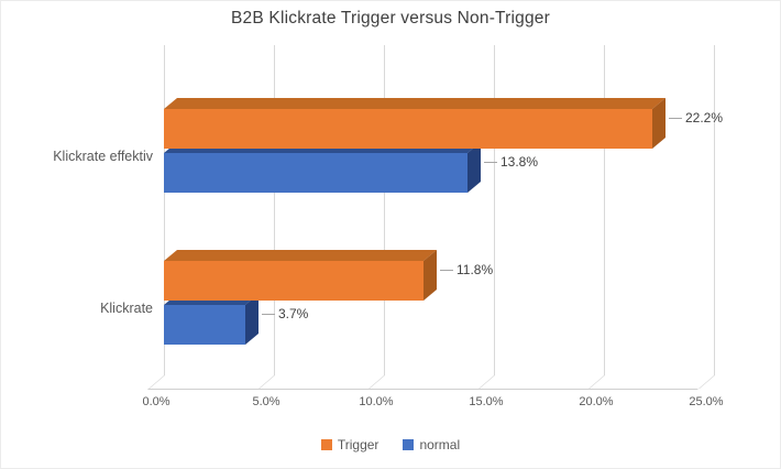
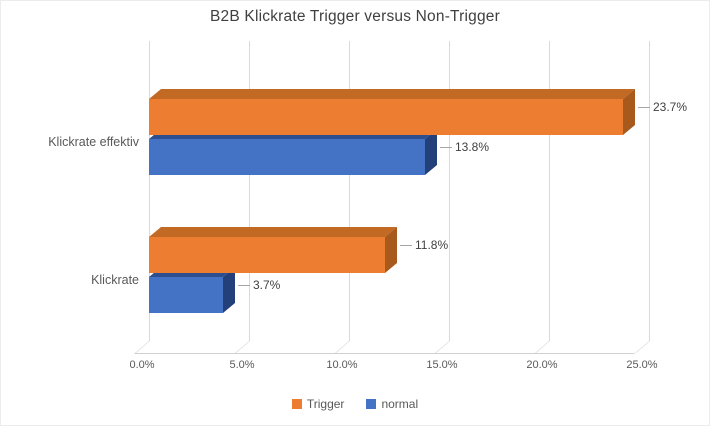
Trigger/Klickrate effektiv: 22.2% -> 23.7%
